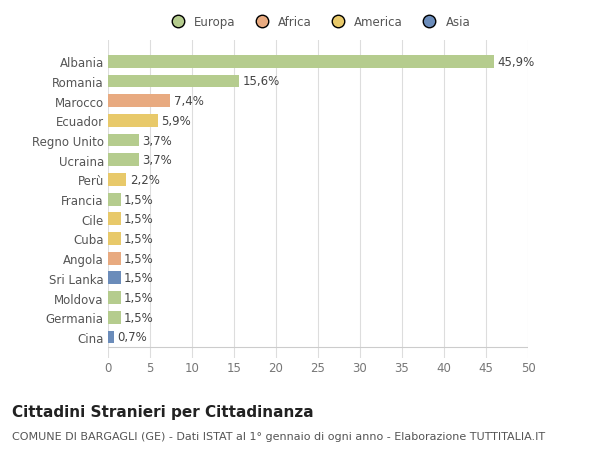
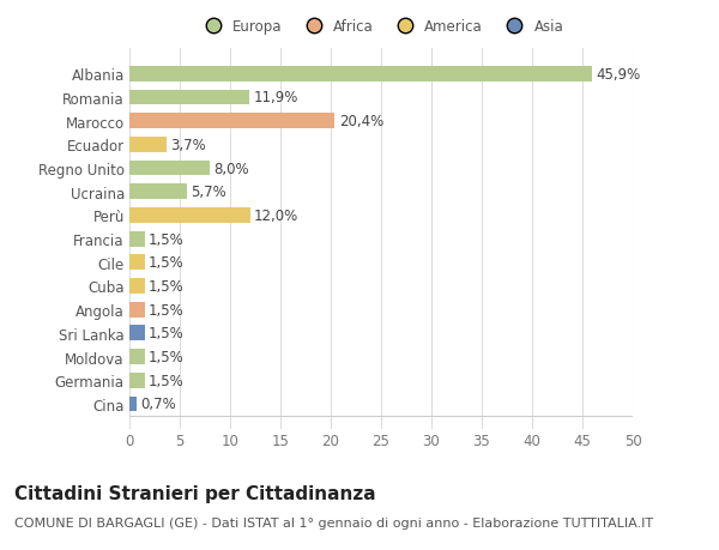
Romania: 15,6% -> 11,9%
Marocco: 7,4% -> 20,4%
Ecuador: 5,9% -> 3,7%
Regno Unito: 3,7% -> 8,0%
Ucraina: 3,7% -> 5,7%
Perù: 2,2% -> 12,0%
